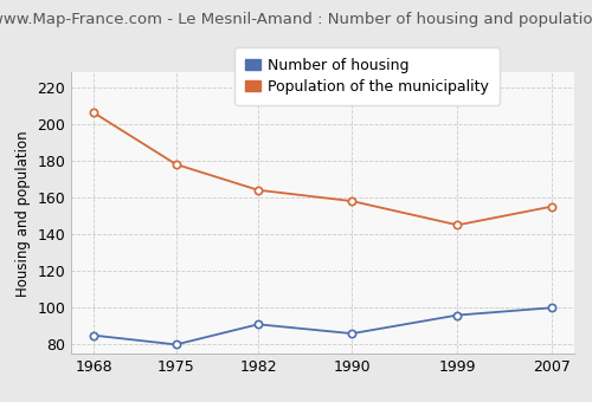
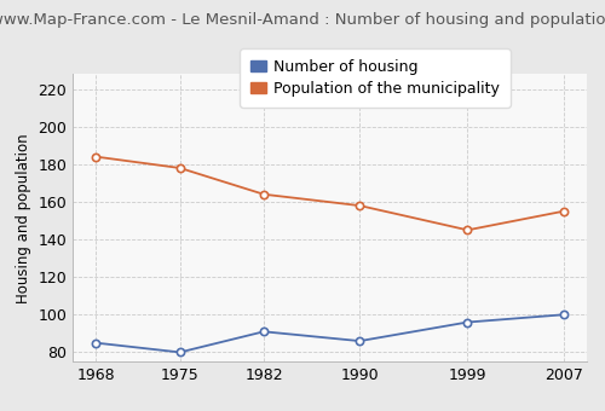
Population of the municipality/1968: 206 -> 184
